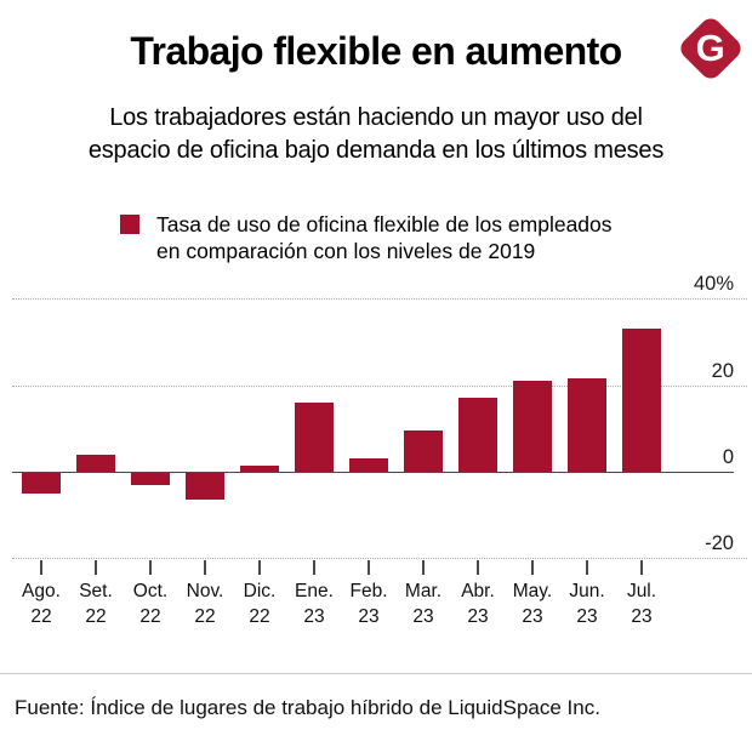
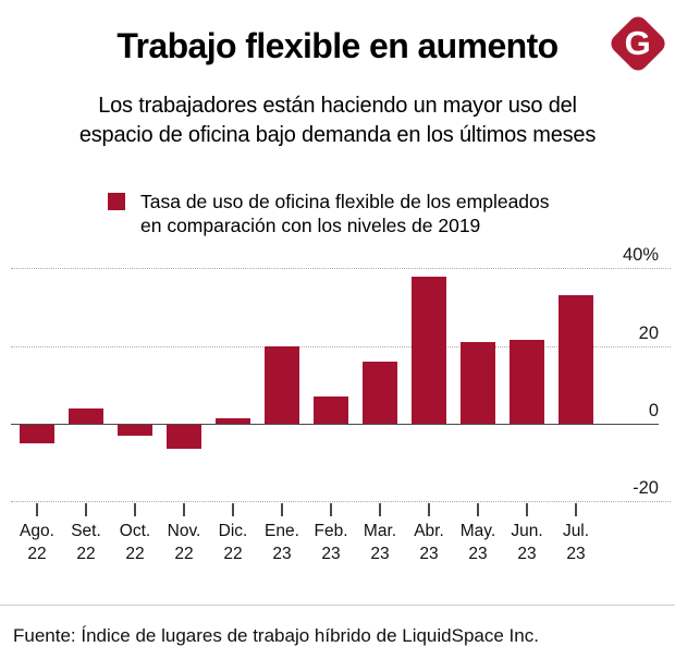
Ene. 23: 16% -> 20%
Feb. 23: 3% -> 7%
Mar. 23: 10% -> 16%
Abr. 23: 17% -> 38%
